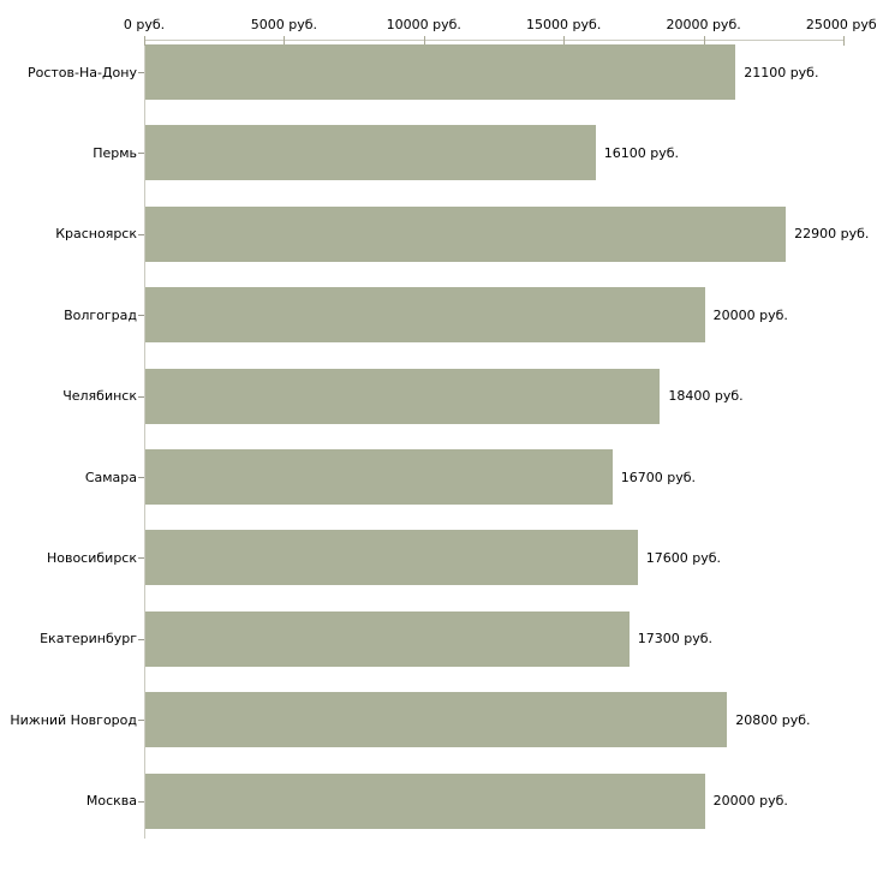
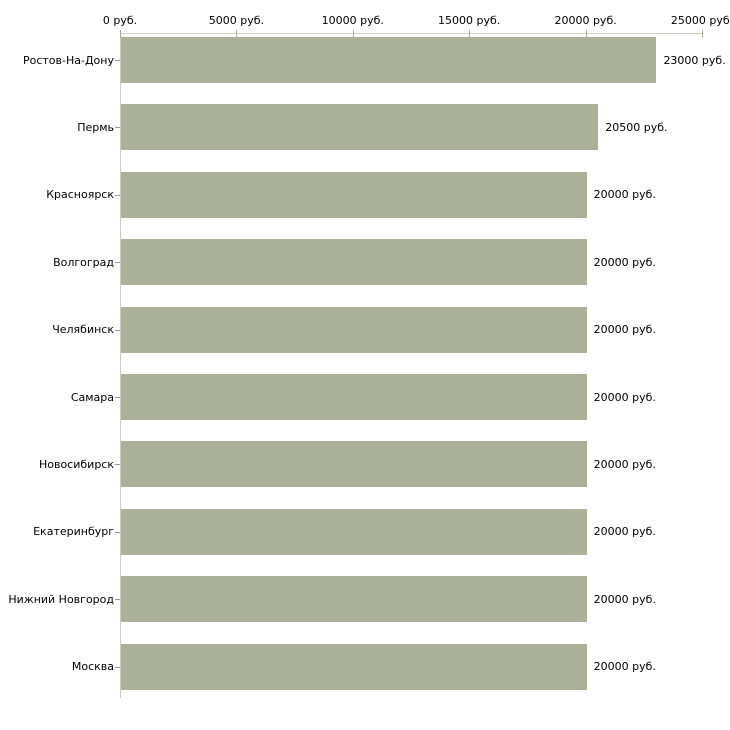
Ростов-На-Дону: 21100 -> 23000
Пермь: 16100 -> 20500
Красноярск: 22900 -> 20000
Челябинск: 18400 -> 20000
Самара: 16700 -> 20000
Новосибирск: 17600 -> 20000
Екатеринбург: 17300 -> 20000
Нижний Новгород: 20800 -> 20000
